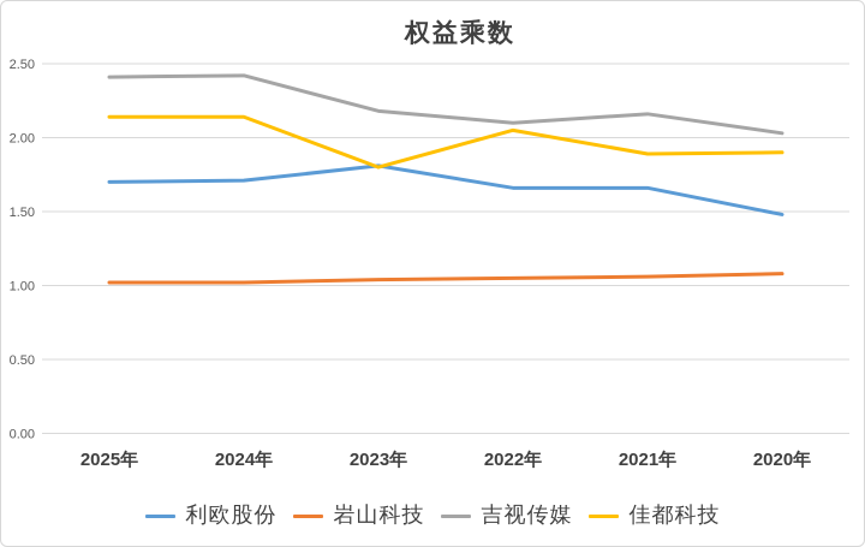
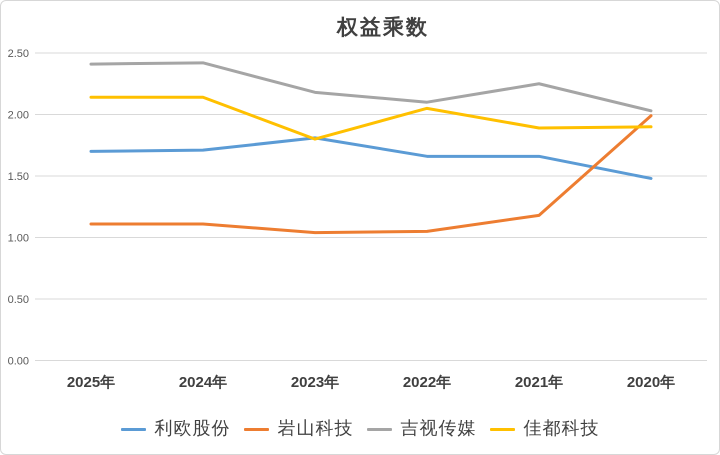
岩山科技/2025年: 1.02 -> 1.11
岩山科技/2024年: 1.02 -> 1.11
岩山科技/2021年: 1.06 -> 1.18
吉视传媒/2021年: 2.16 -> 2.25
岩山科技/2020年: 1.08 -> 1.99
